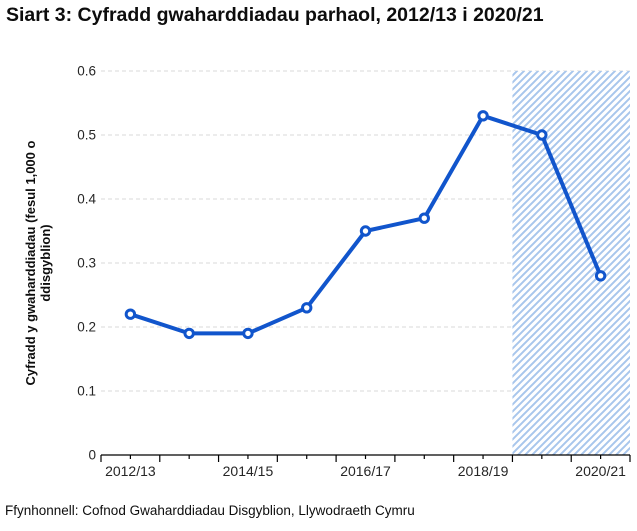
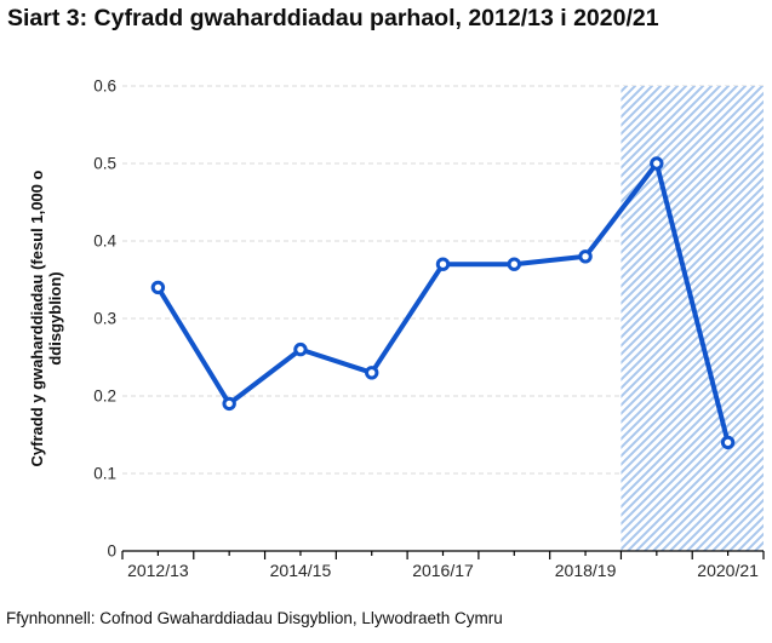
2012/13: 0.22 -> 0.34
2014/15: 0.19 -> 0.26
2016/17: 0.35 -> 0.37
2018/19: 0.53 -> 0.38
2020/21: 0.28 -> 0.14
